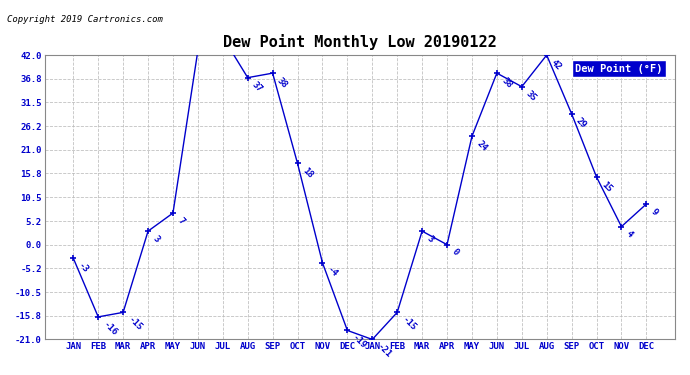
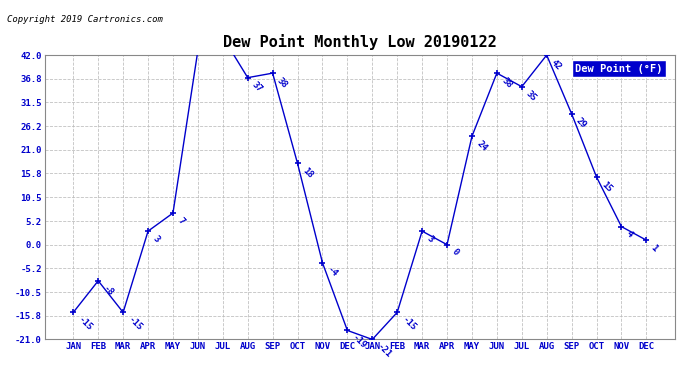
JAN: -3 -> -15
FEB: -16 -> -8
DEC: 9 -> 1
